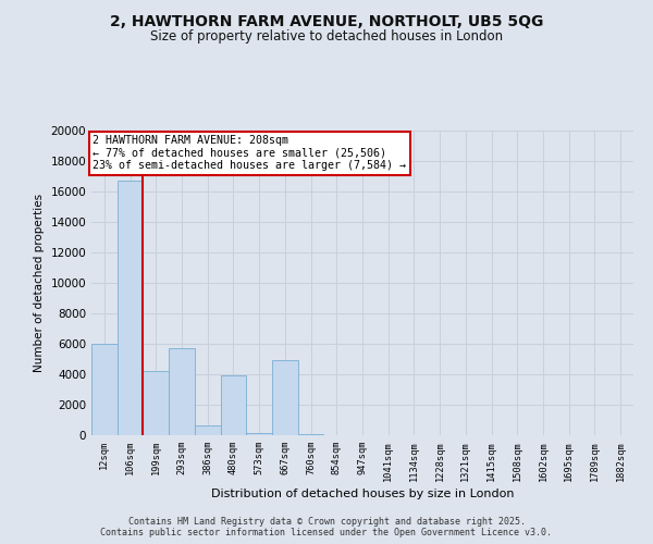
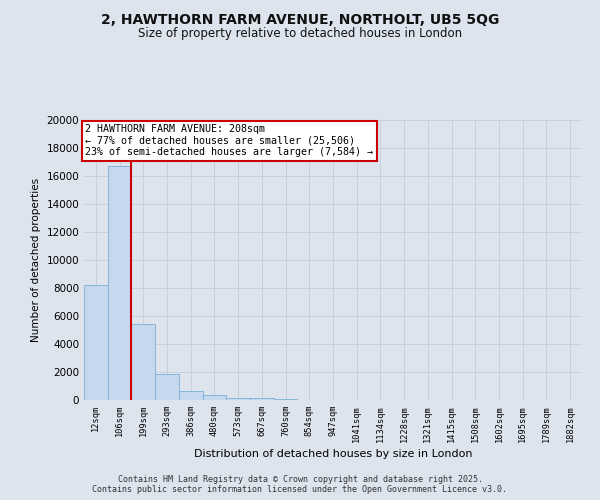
12sqm: 6000 -> 8200
199sqm: 4200 -> 5400
293sqm: 5700 -> 1800
480sqm: 3900 -> 300
667sqm: 4900 -> 100
